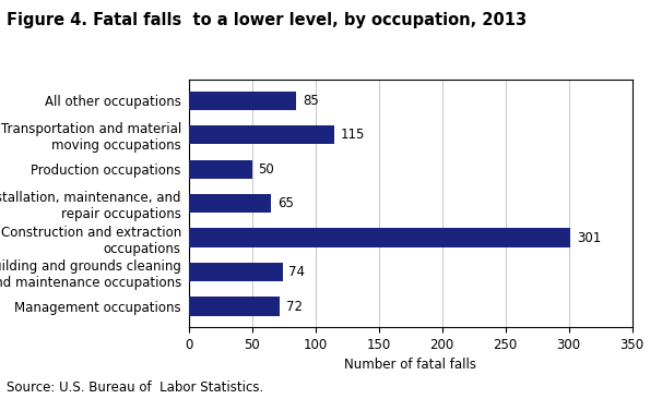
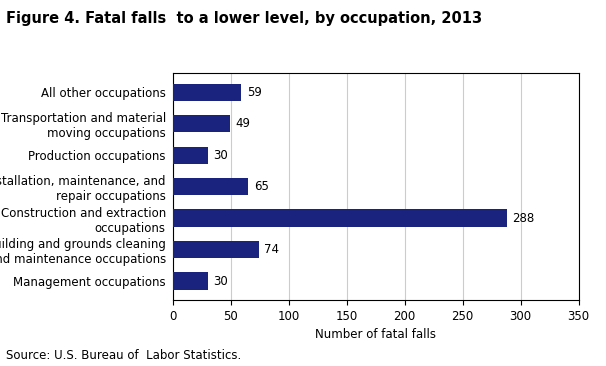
All other occupations: 85 -> 59
Transportation and material moving occupations: 115 -> 49
Production occupations: 50 -> 30
Construction and extraction occupations: 301 -> 288
Management occupations: 72 -> 30
